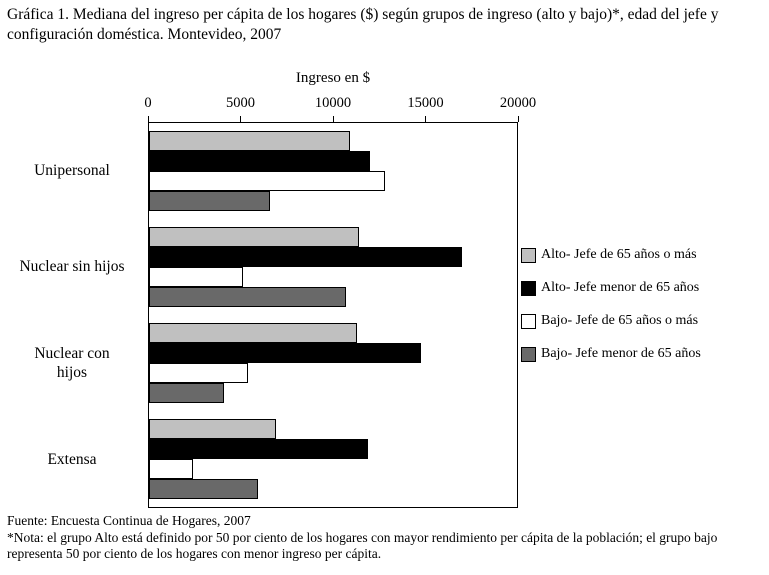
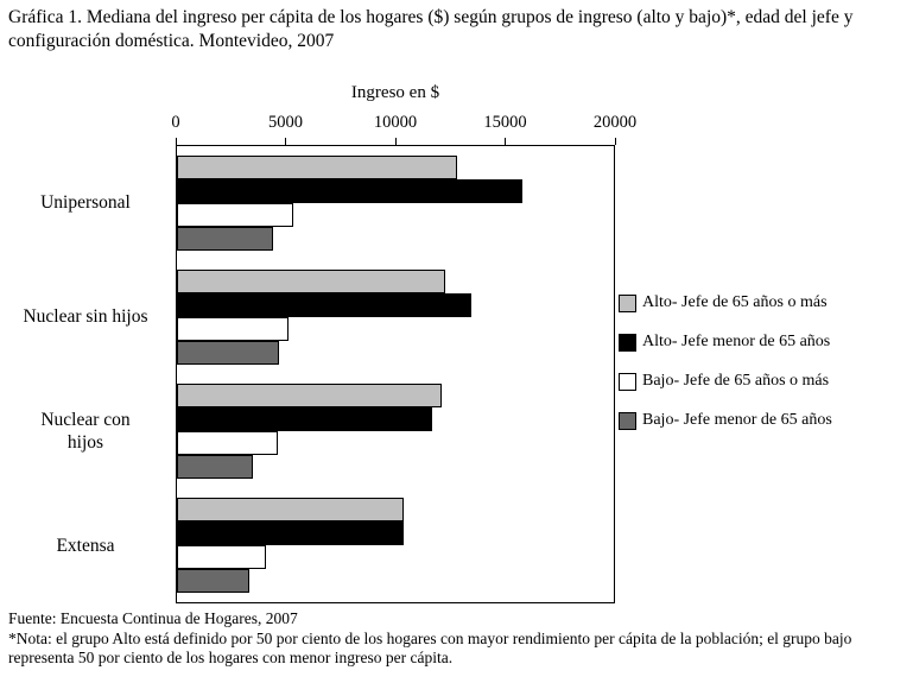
Alto- Jefe de 65 años o más/Unipersonal: 10900 -> 12800
Alto- Jefe menor de 65 años/Unipersonal: 12000 -> 15800
Bajo- Jefe de 65 años o más/Unipersonal: 12800 -> 5300
Bajo- Jefe menor de 65 años/Unipersonal: 6600 -> 4400
Alto- Jefe de 65 años o más/Nuclear sin hijos: 11400 -> 12300
Alto- Jefe menor de 65 años/Nuclear sin hijos: 17000 -> 13500
Bajo- Jefe menor de 65 años/Nuclear sin hijos: 10700 -> 4700
Alto- Jefe de 65 años o más/Nuclear con hijos: 11300 -> 12100
Alto- Jefe menor de 65 años/Nuclear con hijos: 14800 -> 11700
Bajo- Jefe de 65 años o más/Nuclear con hijos: 5400 -> 4600
Bajo- Jefe menor de 65 años/Nuclear con hijos: 4100 -> 3500
Alto- Jefe de 65 años o más/Extensa: 6900 -> 10400
Alto- Jefe menor de 65 años/Extensa: 11900 -> 10400
Bajo- Jefe de 65 años o más/Extensa: 2400 -> 4100
Bajo- Jefe menor de 65 años/Extensa: 5900 -> 3300
